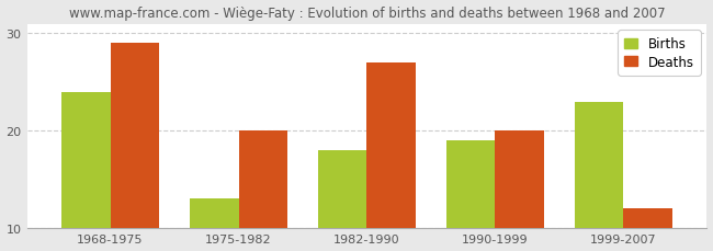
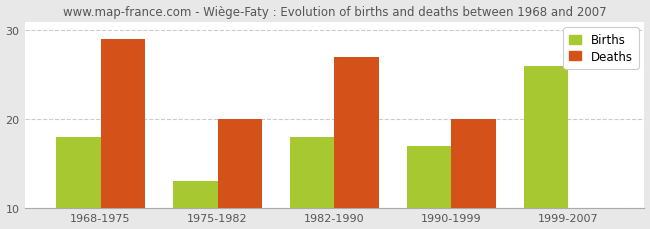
Births/1968-1975: 24 -> 18
Births/1990-1999: 19 -> 17
Births/1999-2007: 23 -> 26
Deaths/1999-2007: 12 -> 10
